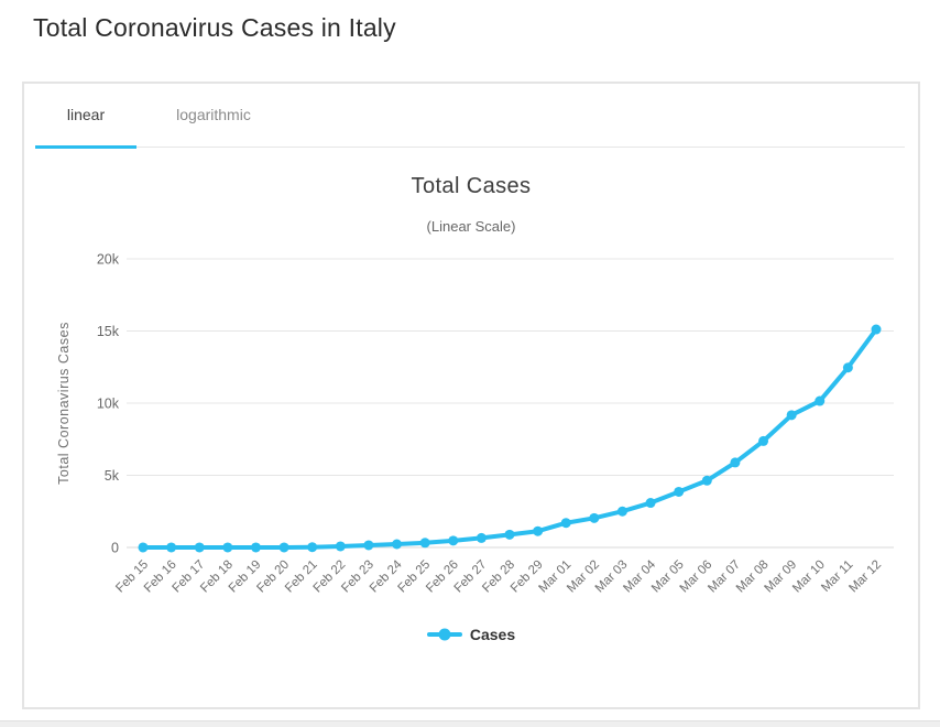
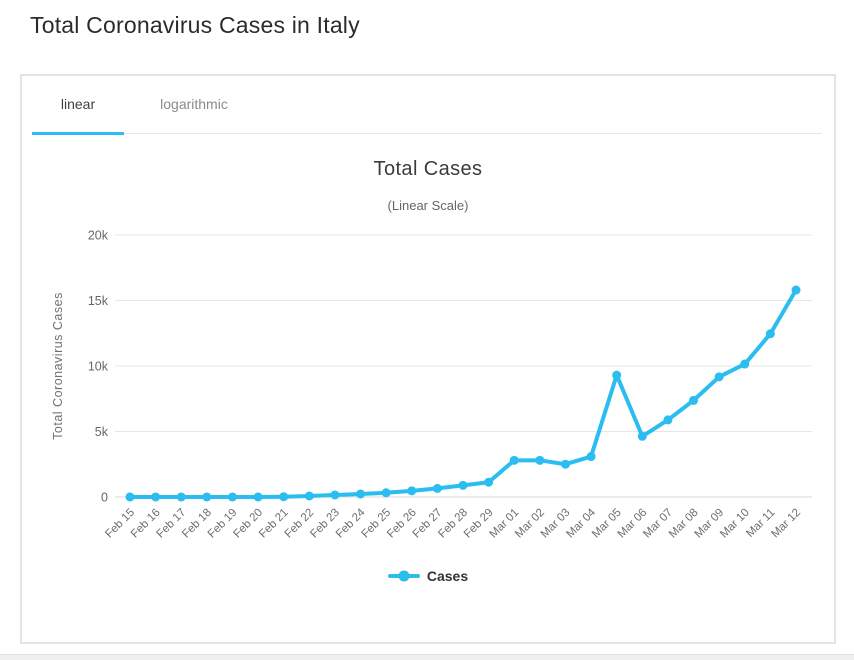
Mar 01: 1.7k -> 2.8k
Mar 02: 2.0k -> 2.8k
Mar 05: 3.9k -> 9.3k
Mar 12: 15.1k -> 15.8k
